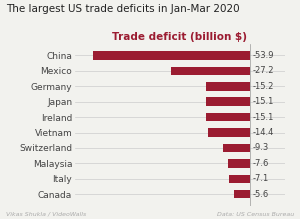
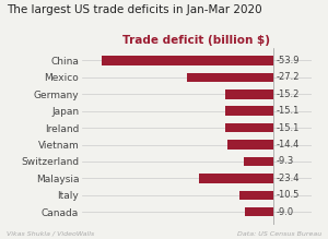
Malaysia: -7.6 -> -23.4
Italy: -7.1 -> -10.5
Canada: -5.6 -> -9.0
